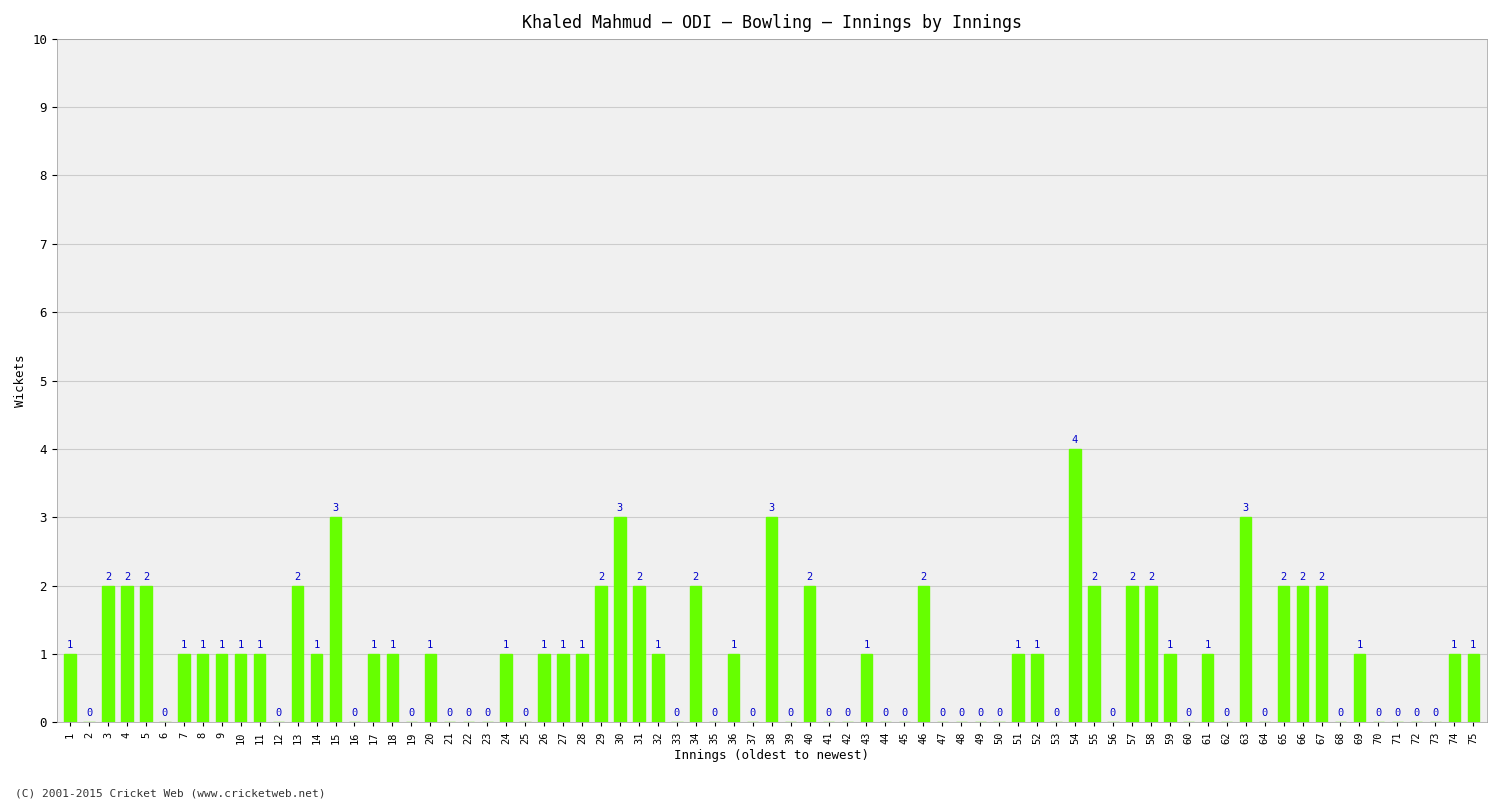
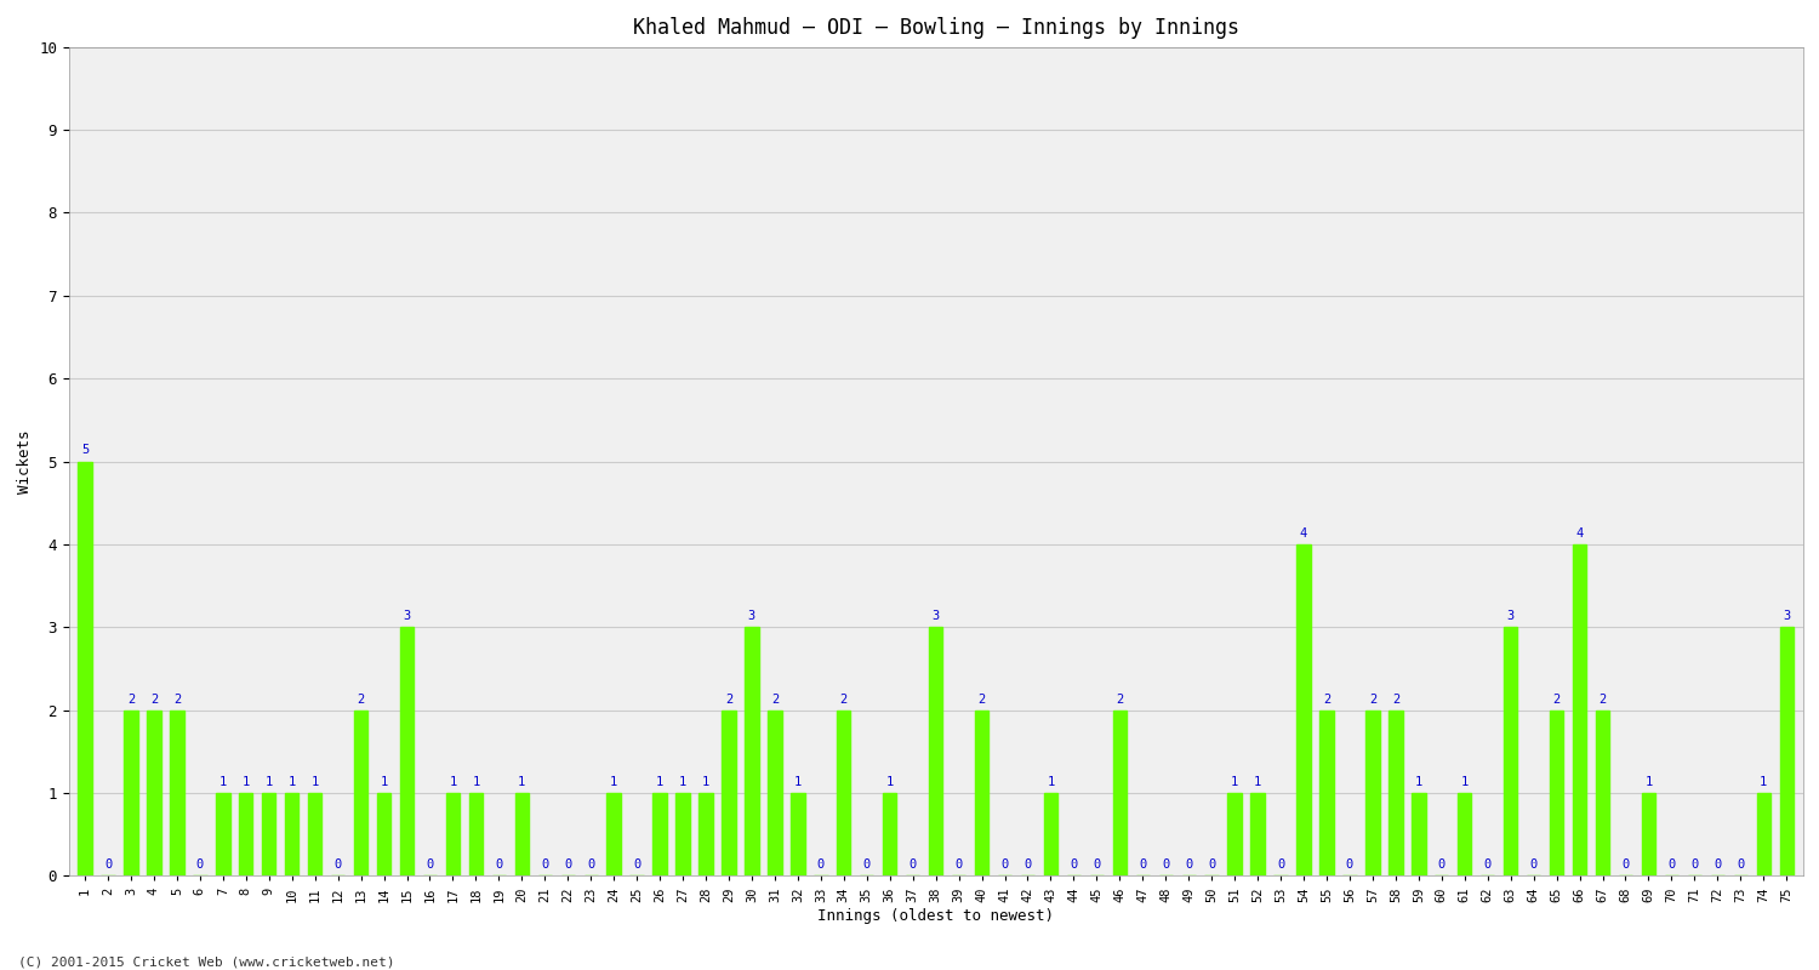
1: 1 -> 5
66: 2 -> 4
75: 1 -> 3
